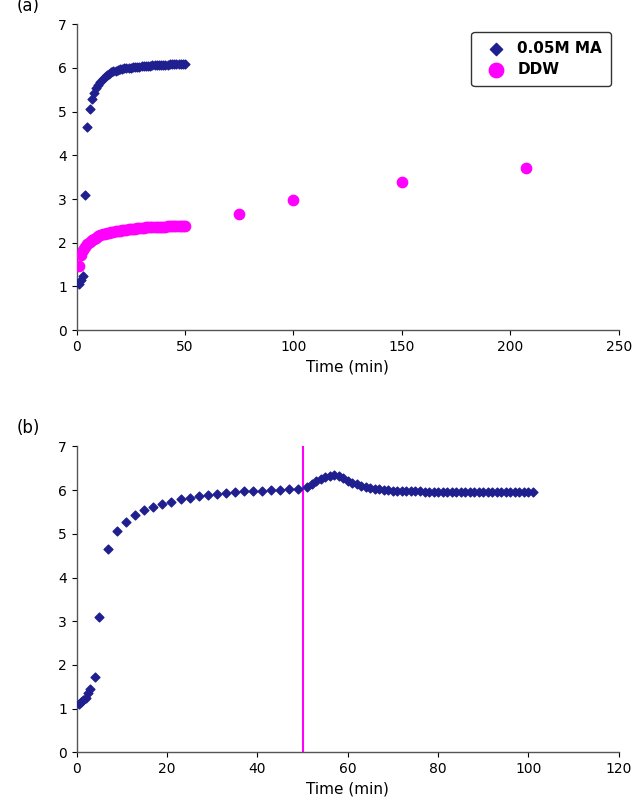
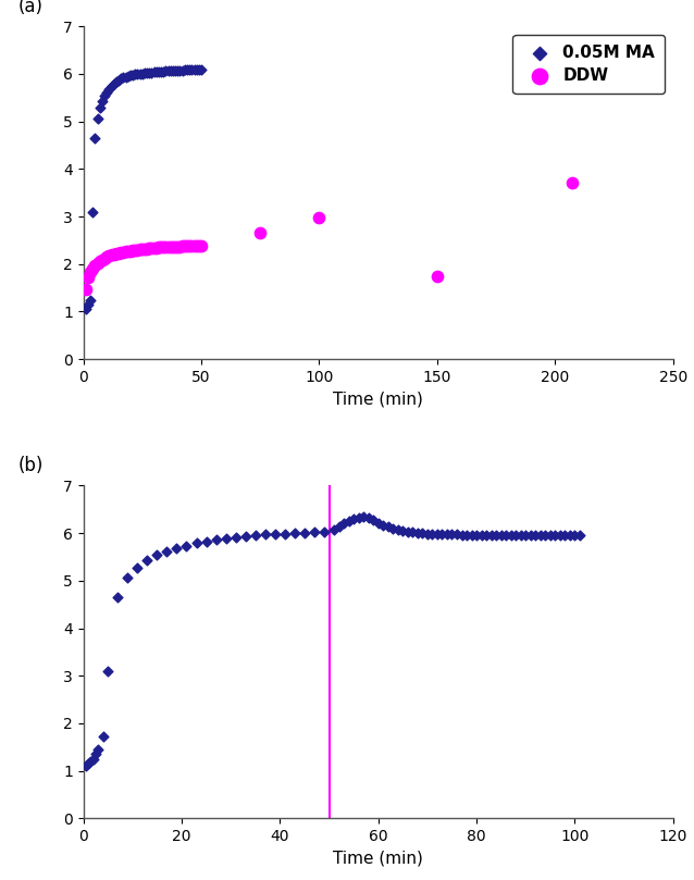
DDW/150: 3.38 -> 1.75
